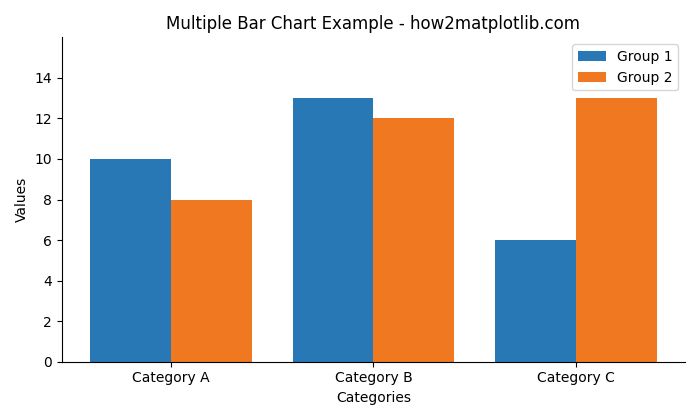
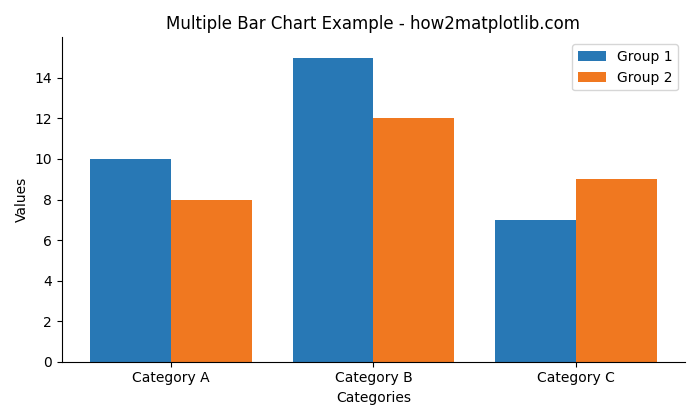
Group 1/Category B: 13 -> 15
Group 1/Category C: 6 -> 7
Group 2/Category C: 13 -> 9
